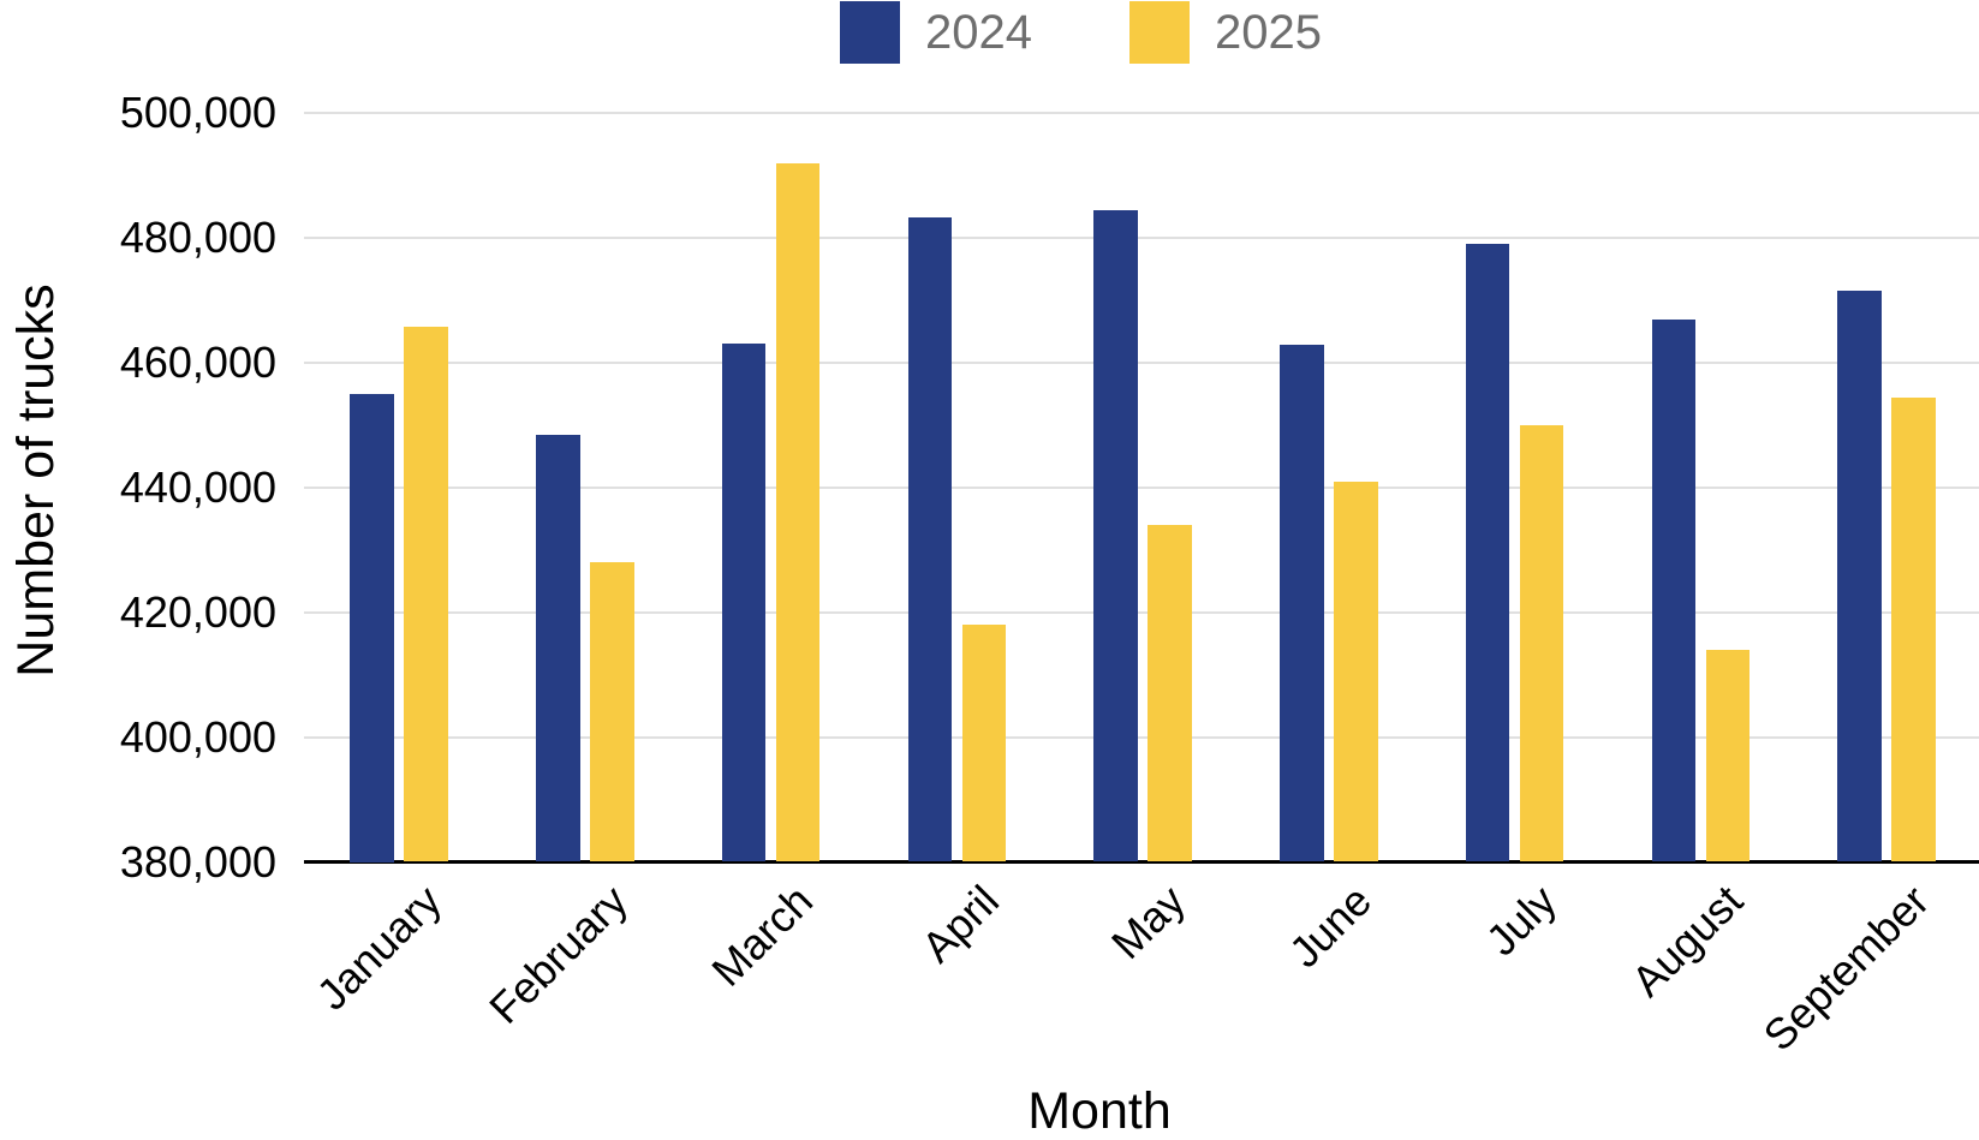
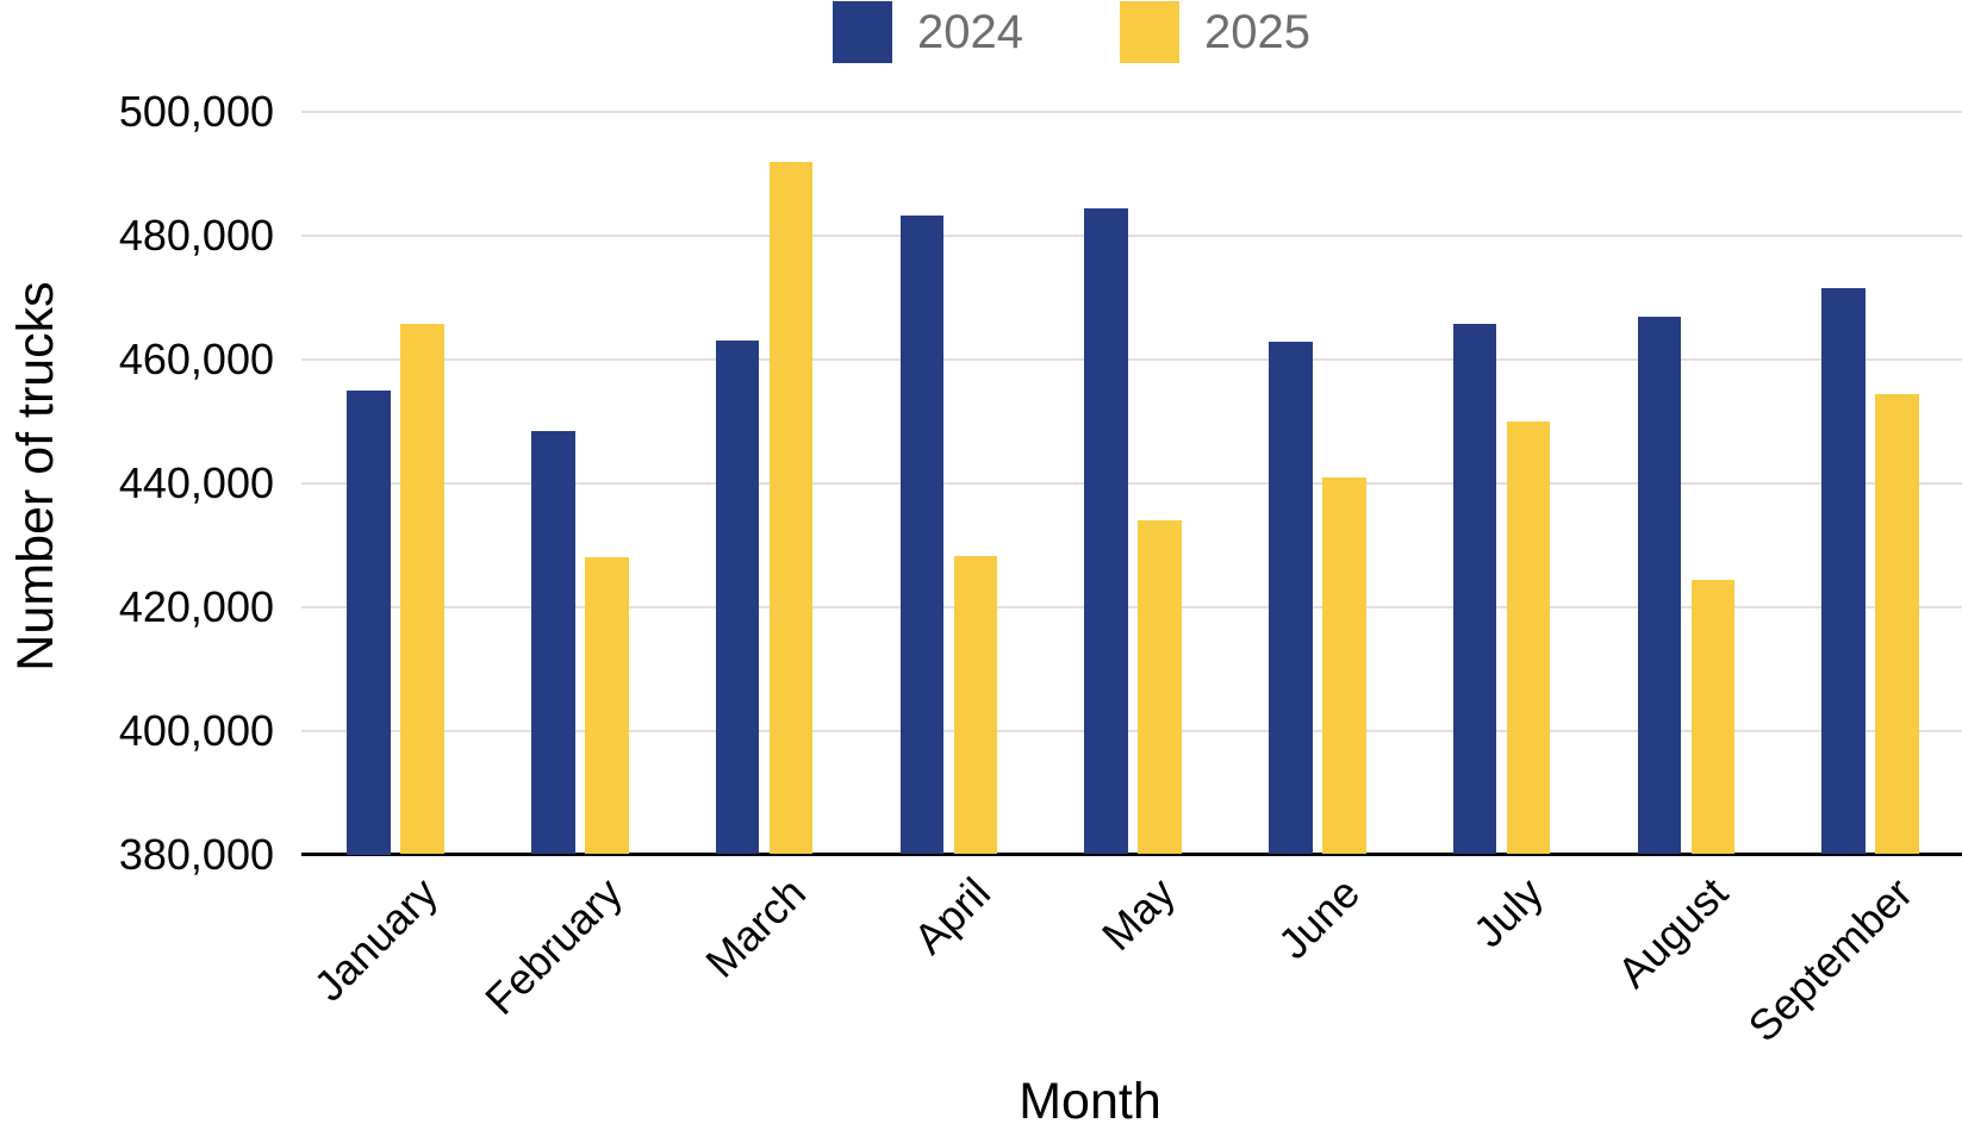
2025/April: 418000 -> 428000
2024/July: 479000 -> 466000
2025/August: 414000 -> 424000
